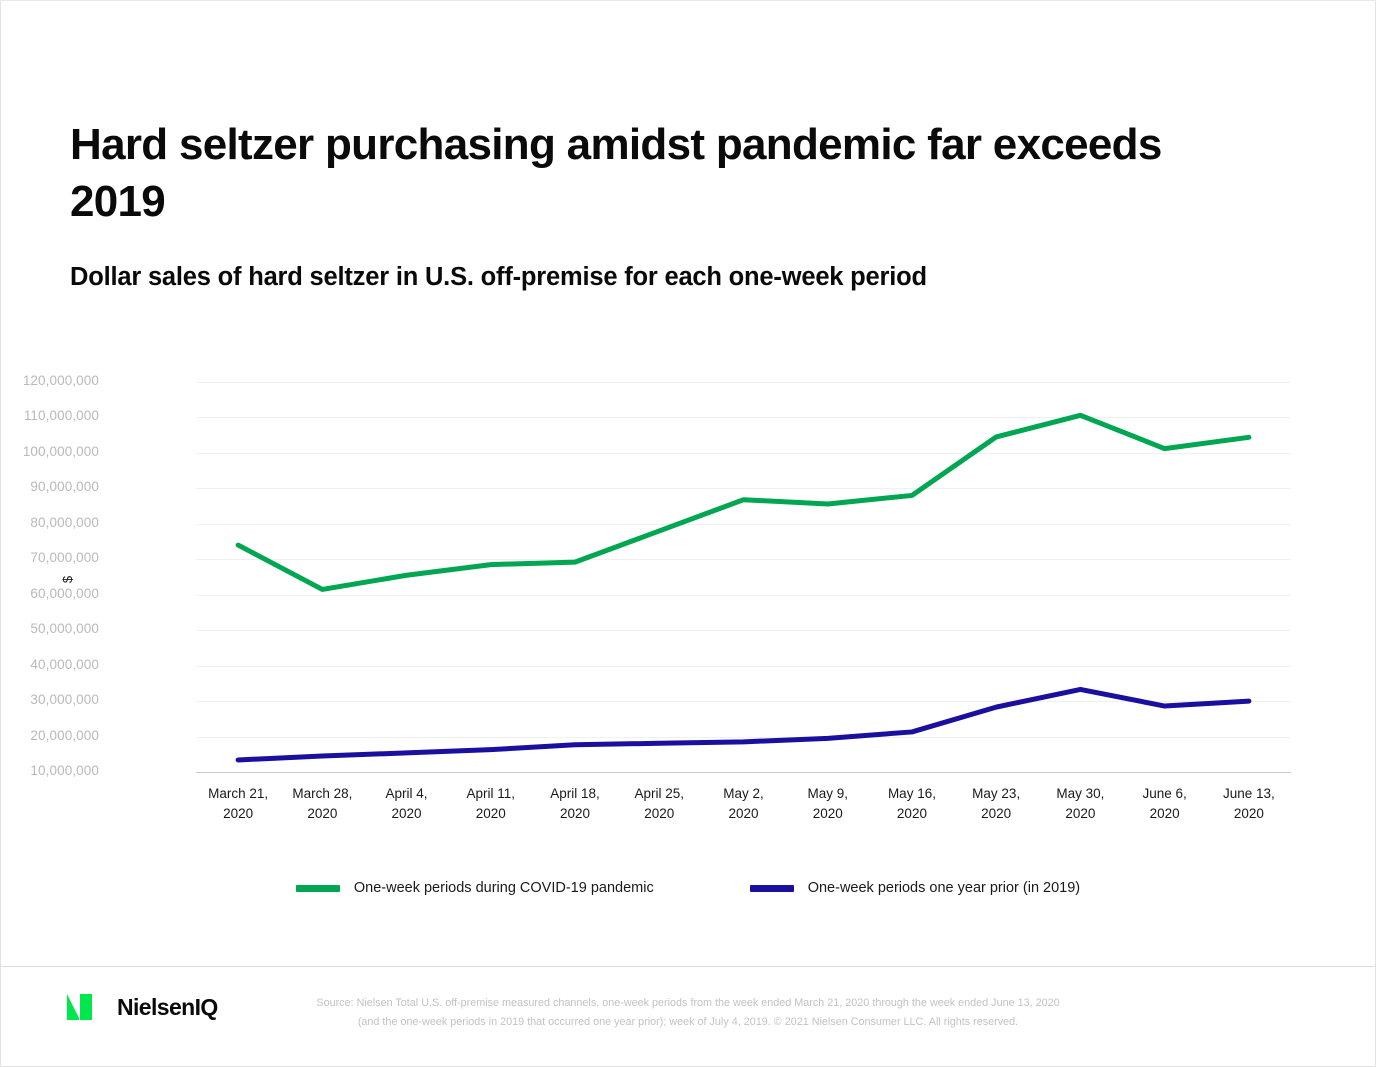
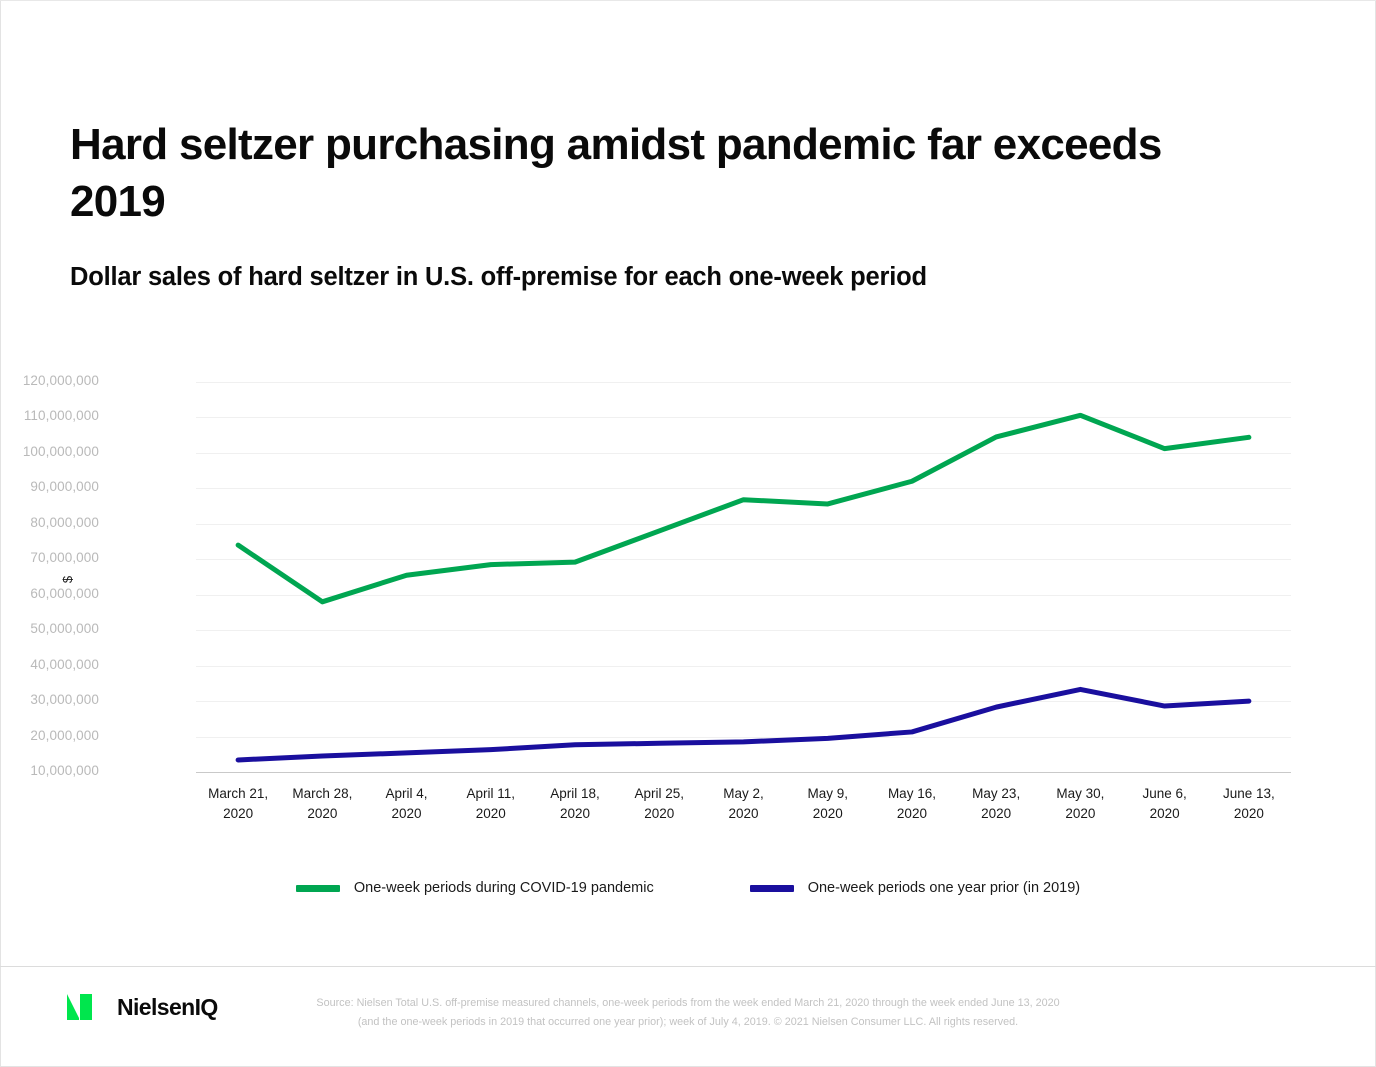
One-week periods during COVID-19 pandemic/March 28, 2020: 62000000 -> 58000000
One-week periods during COVID-19 pandemic/May 16, 2020: 88000000 -> 92000000
